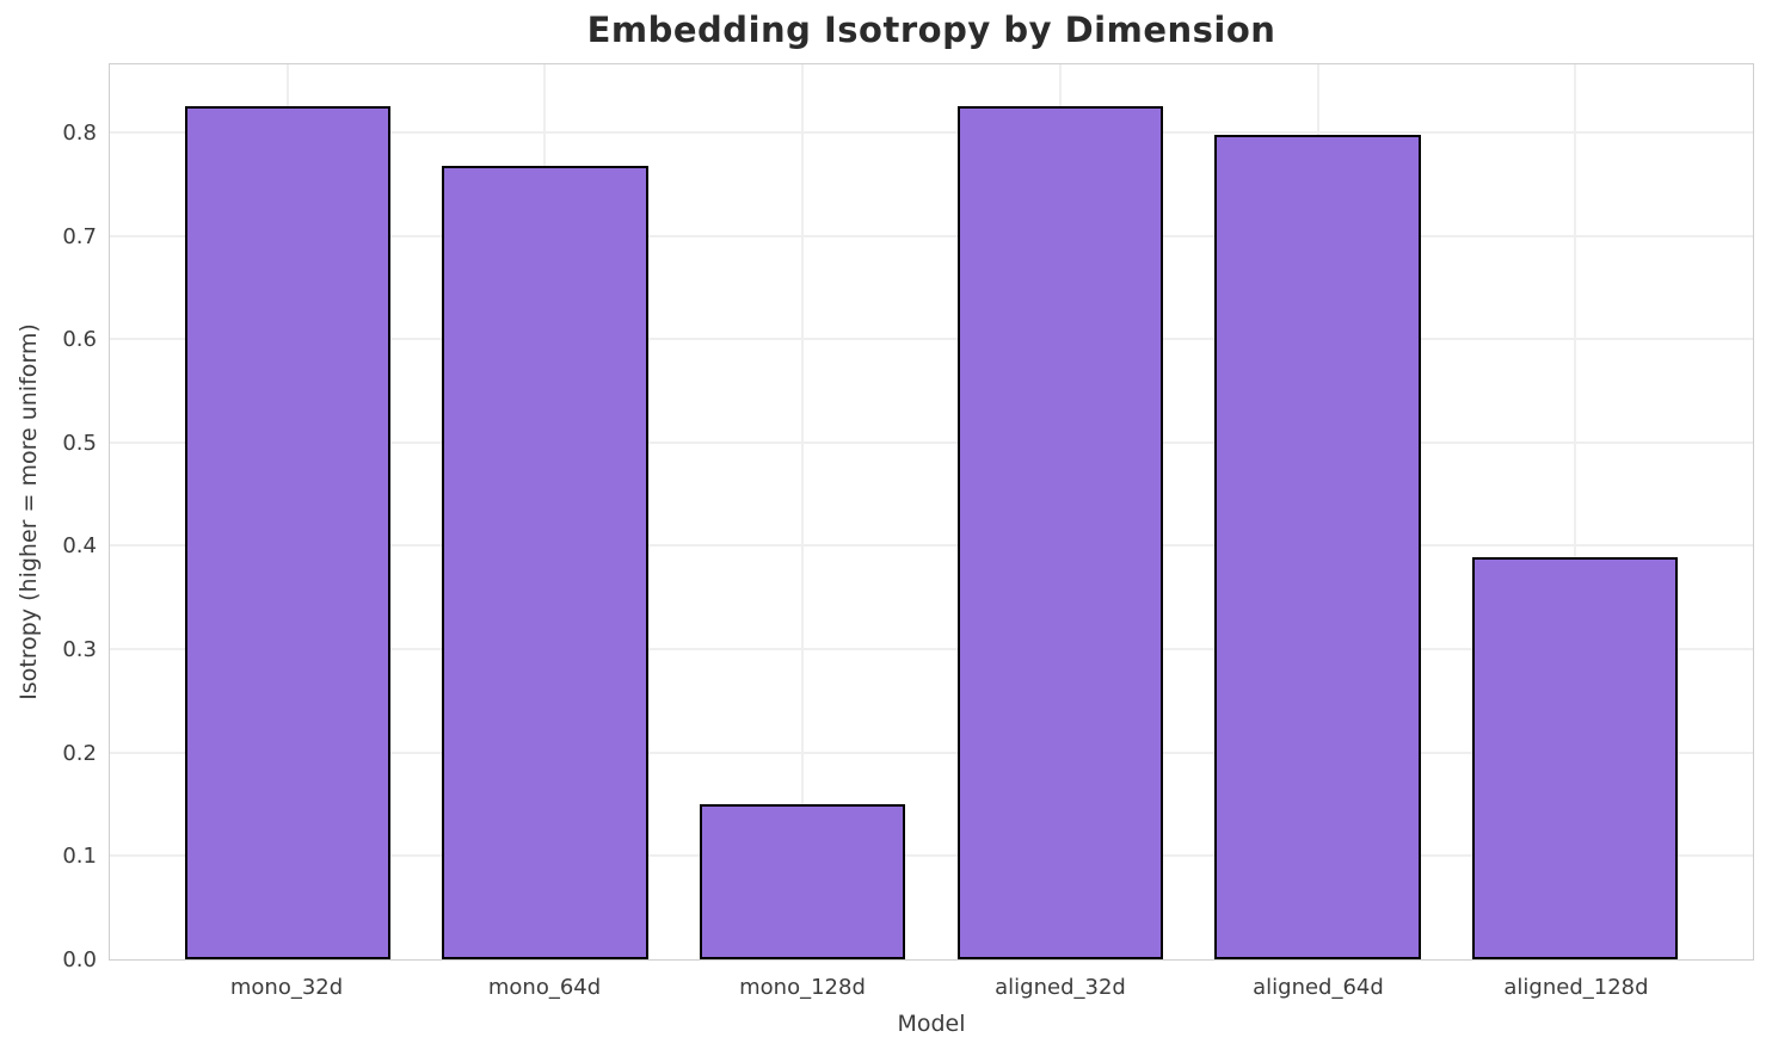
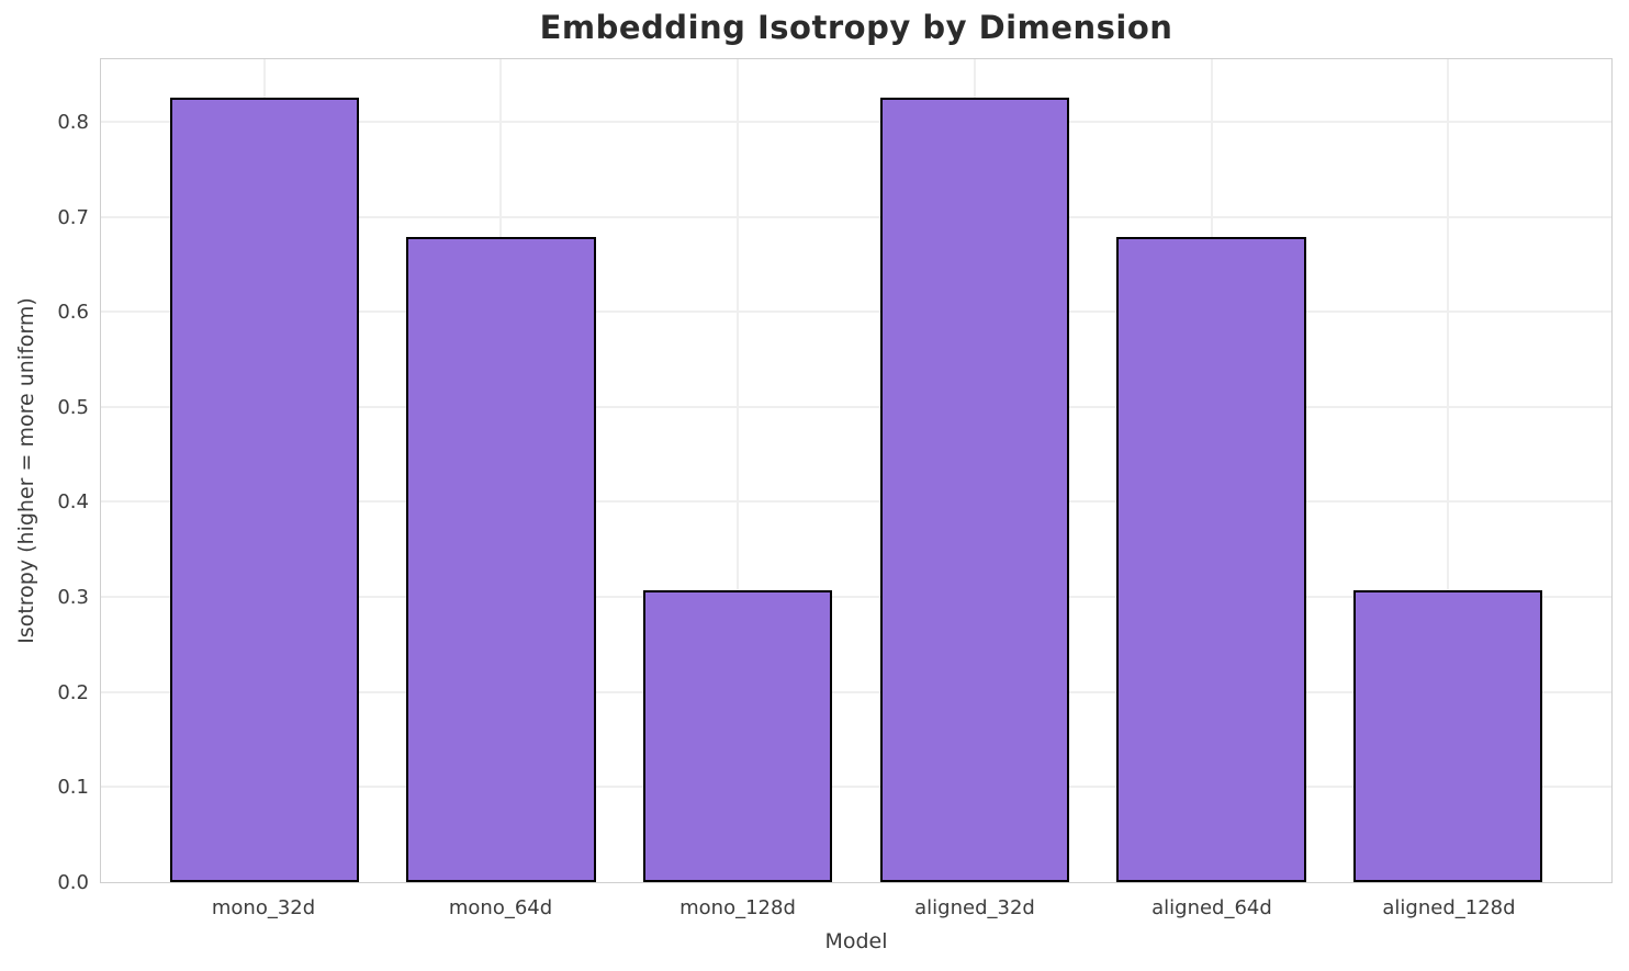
mono_64d: 0.77 -> 0.68
mono_128d: 0.15 -> 0.31
aligned_64d: 0.80 -> 0.68
aligned_128d: 0.39 -> 0.31
